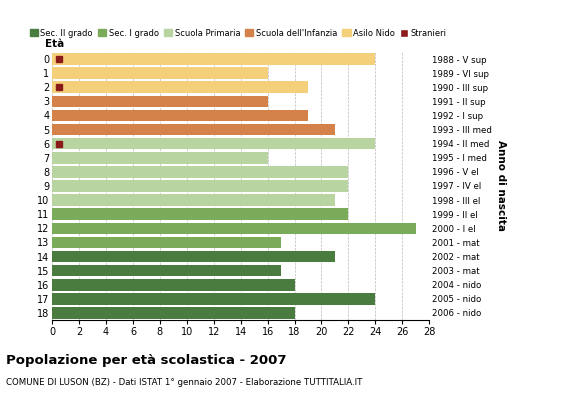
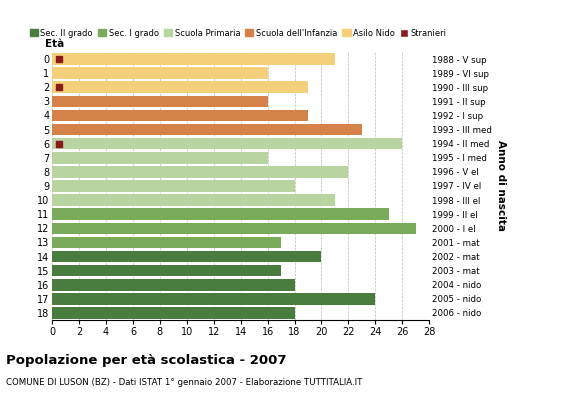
0: 24 -> 21
5: 21 -> 23
6: 24 -> 26
9: 22 -> 18
11: 22 -> 25
14: 21 -> 20
